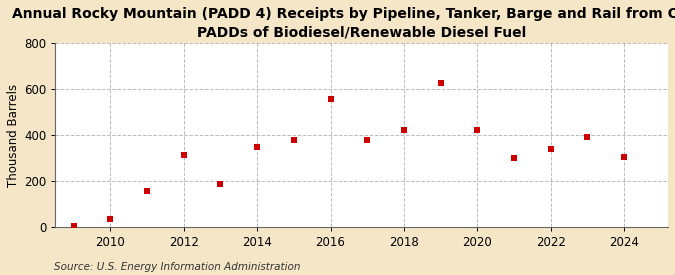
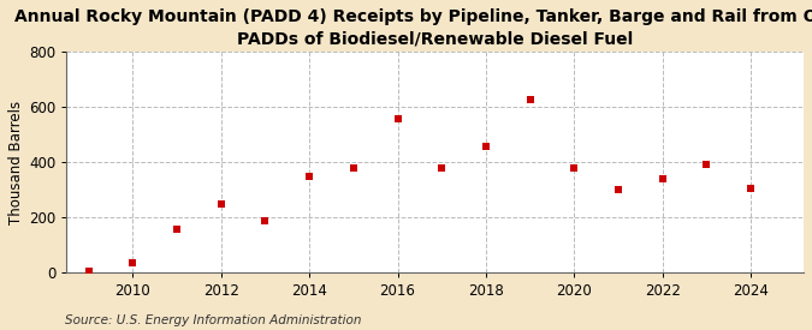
2012: 315 -> 248
2018: 420 -> 455
2020: 420 -> 378
